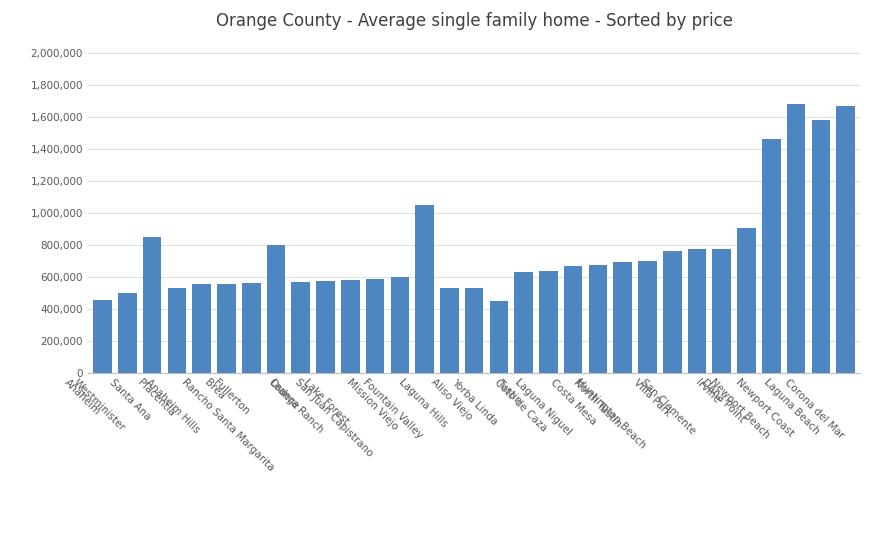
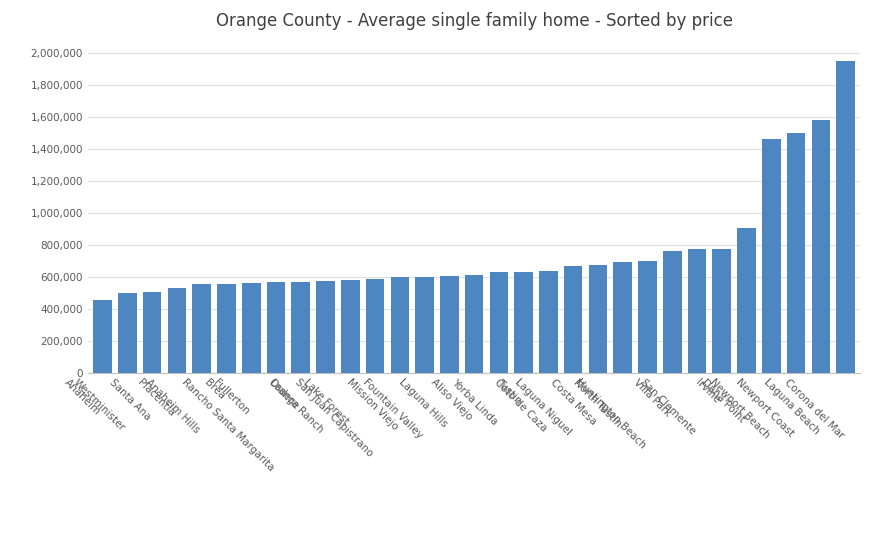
Santa Ana: 850,000 -> 500,000
Rancho Santa Margarita: 800,000 -> 570,000
Fountain Valley: 1,050,000 -> 600,000
Laguna Hills: 530,000 -> 610,000
Aliso Viejo: 530,000 -> 610,000
Yorba Linda: 450,000 -> 630,000
Newport Coast: 1,680,000 -> 1,500,000
Corona del Mar: 1,670,000 -> 1,950,000
